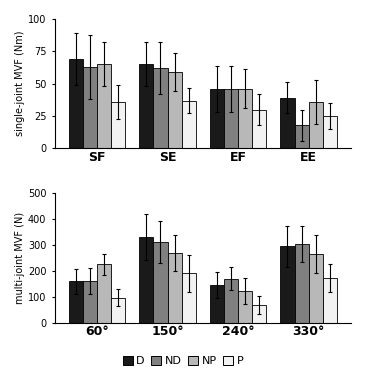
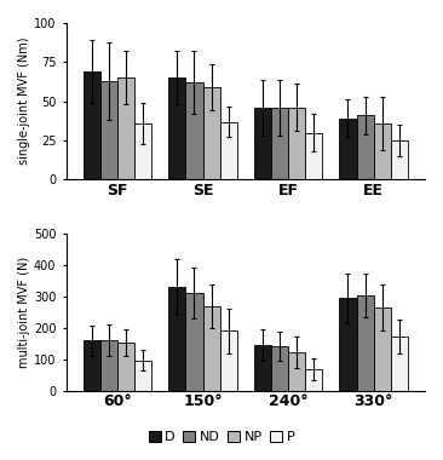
ND/EE: 18 -> 41
NP/60°: 225 -> 152
ND/240°: 170 -> 142
